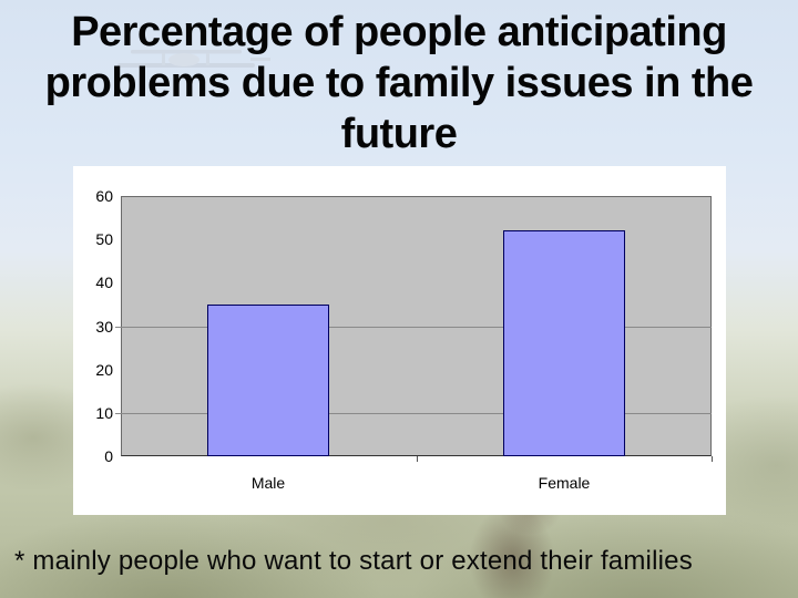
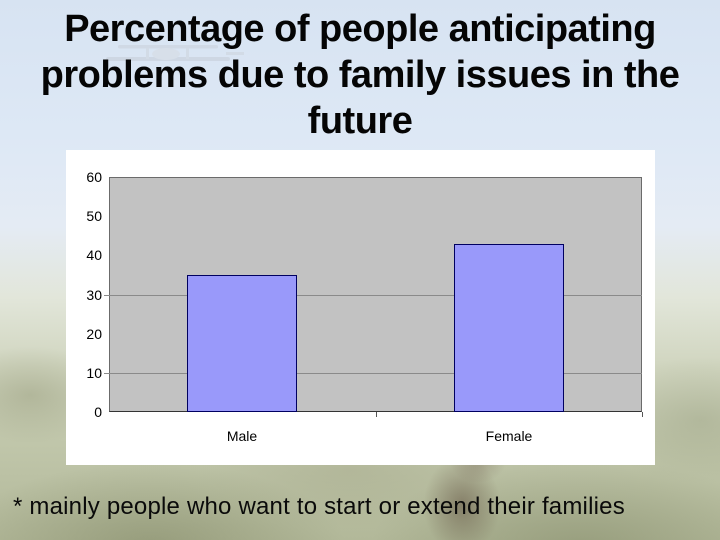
Female: 52 -> 43
